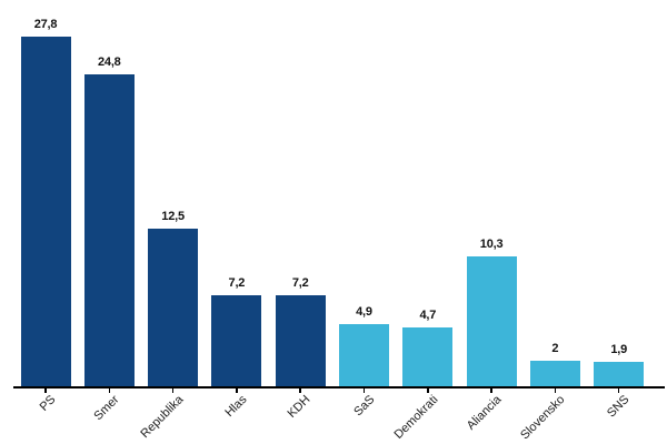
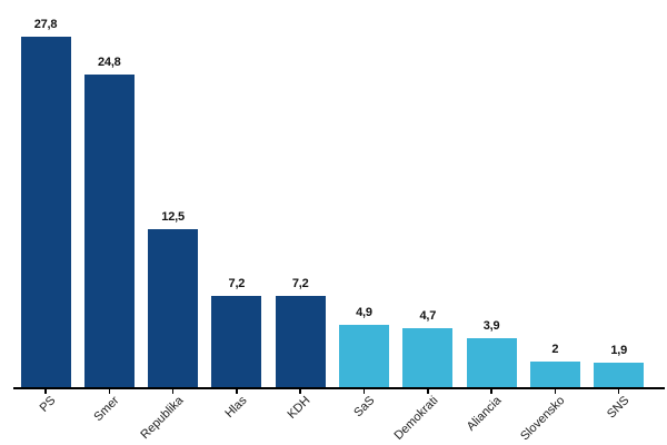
Aliancia: 10,3 -> 3,9
